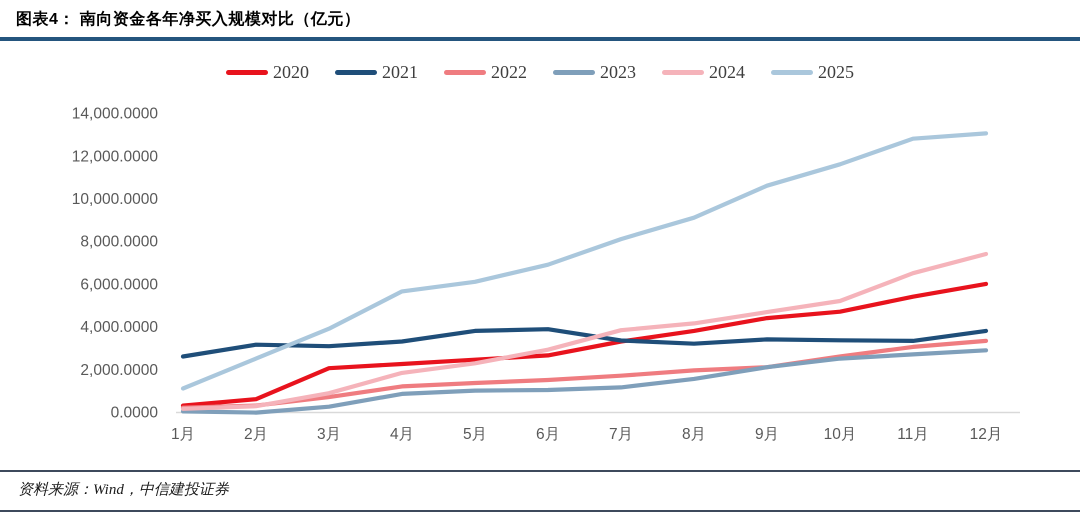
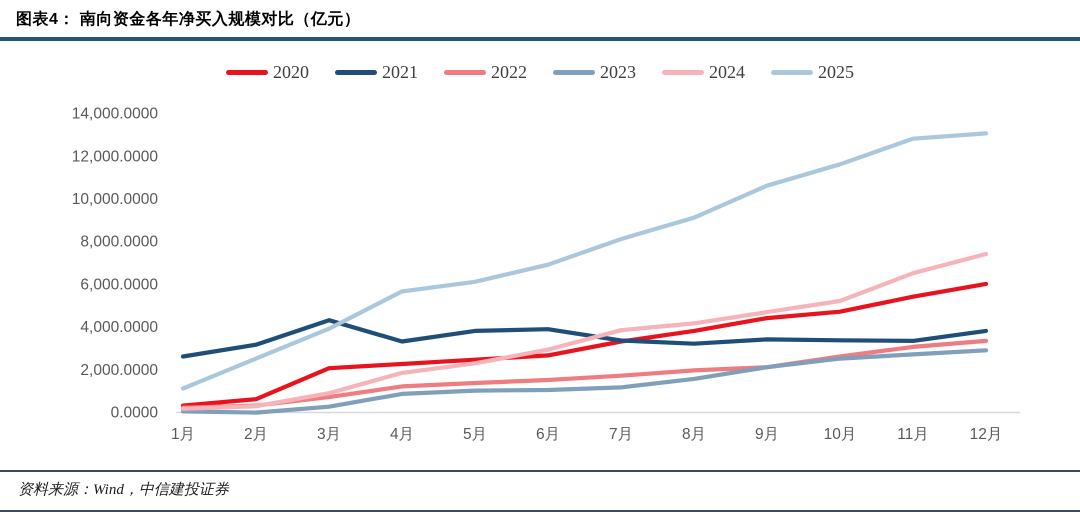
2021/3月: 3100 -> 4300
